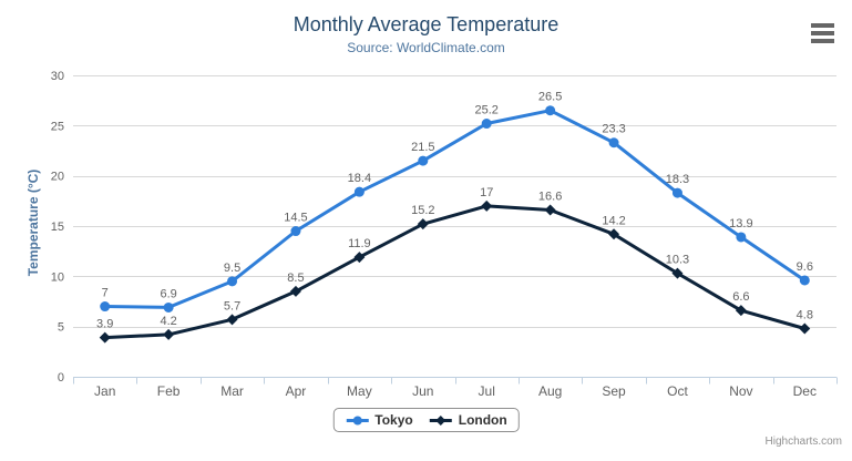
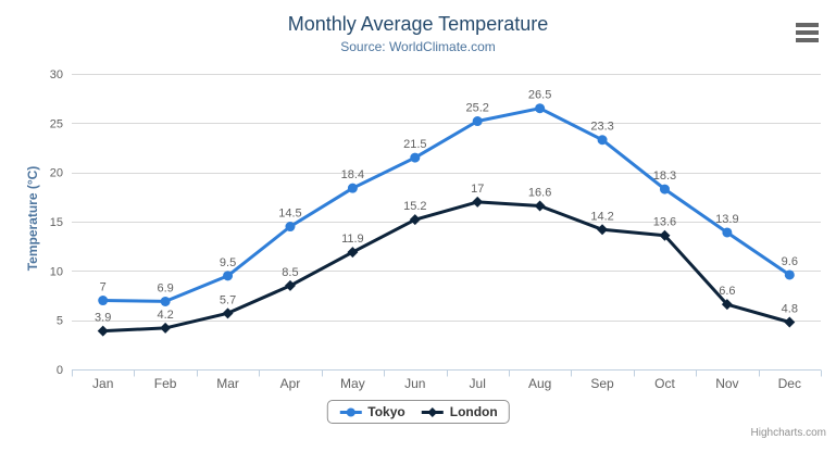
London/Oct: 10.3 -> 13.6
